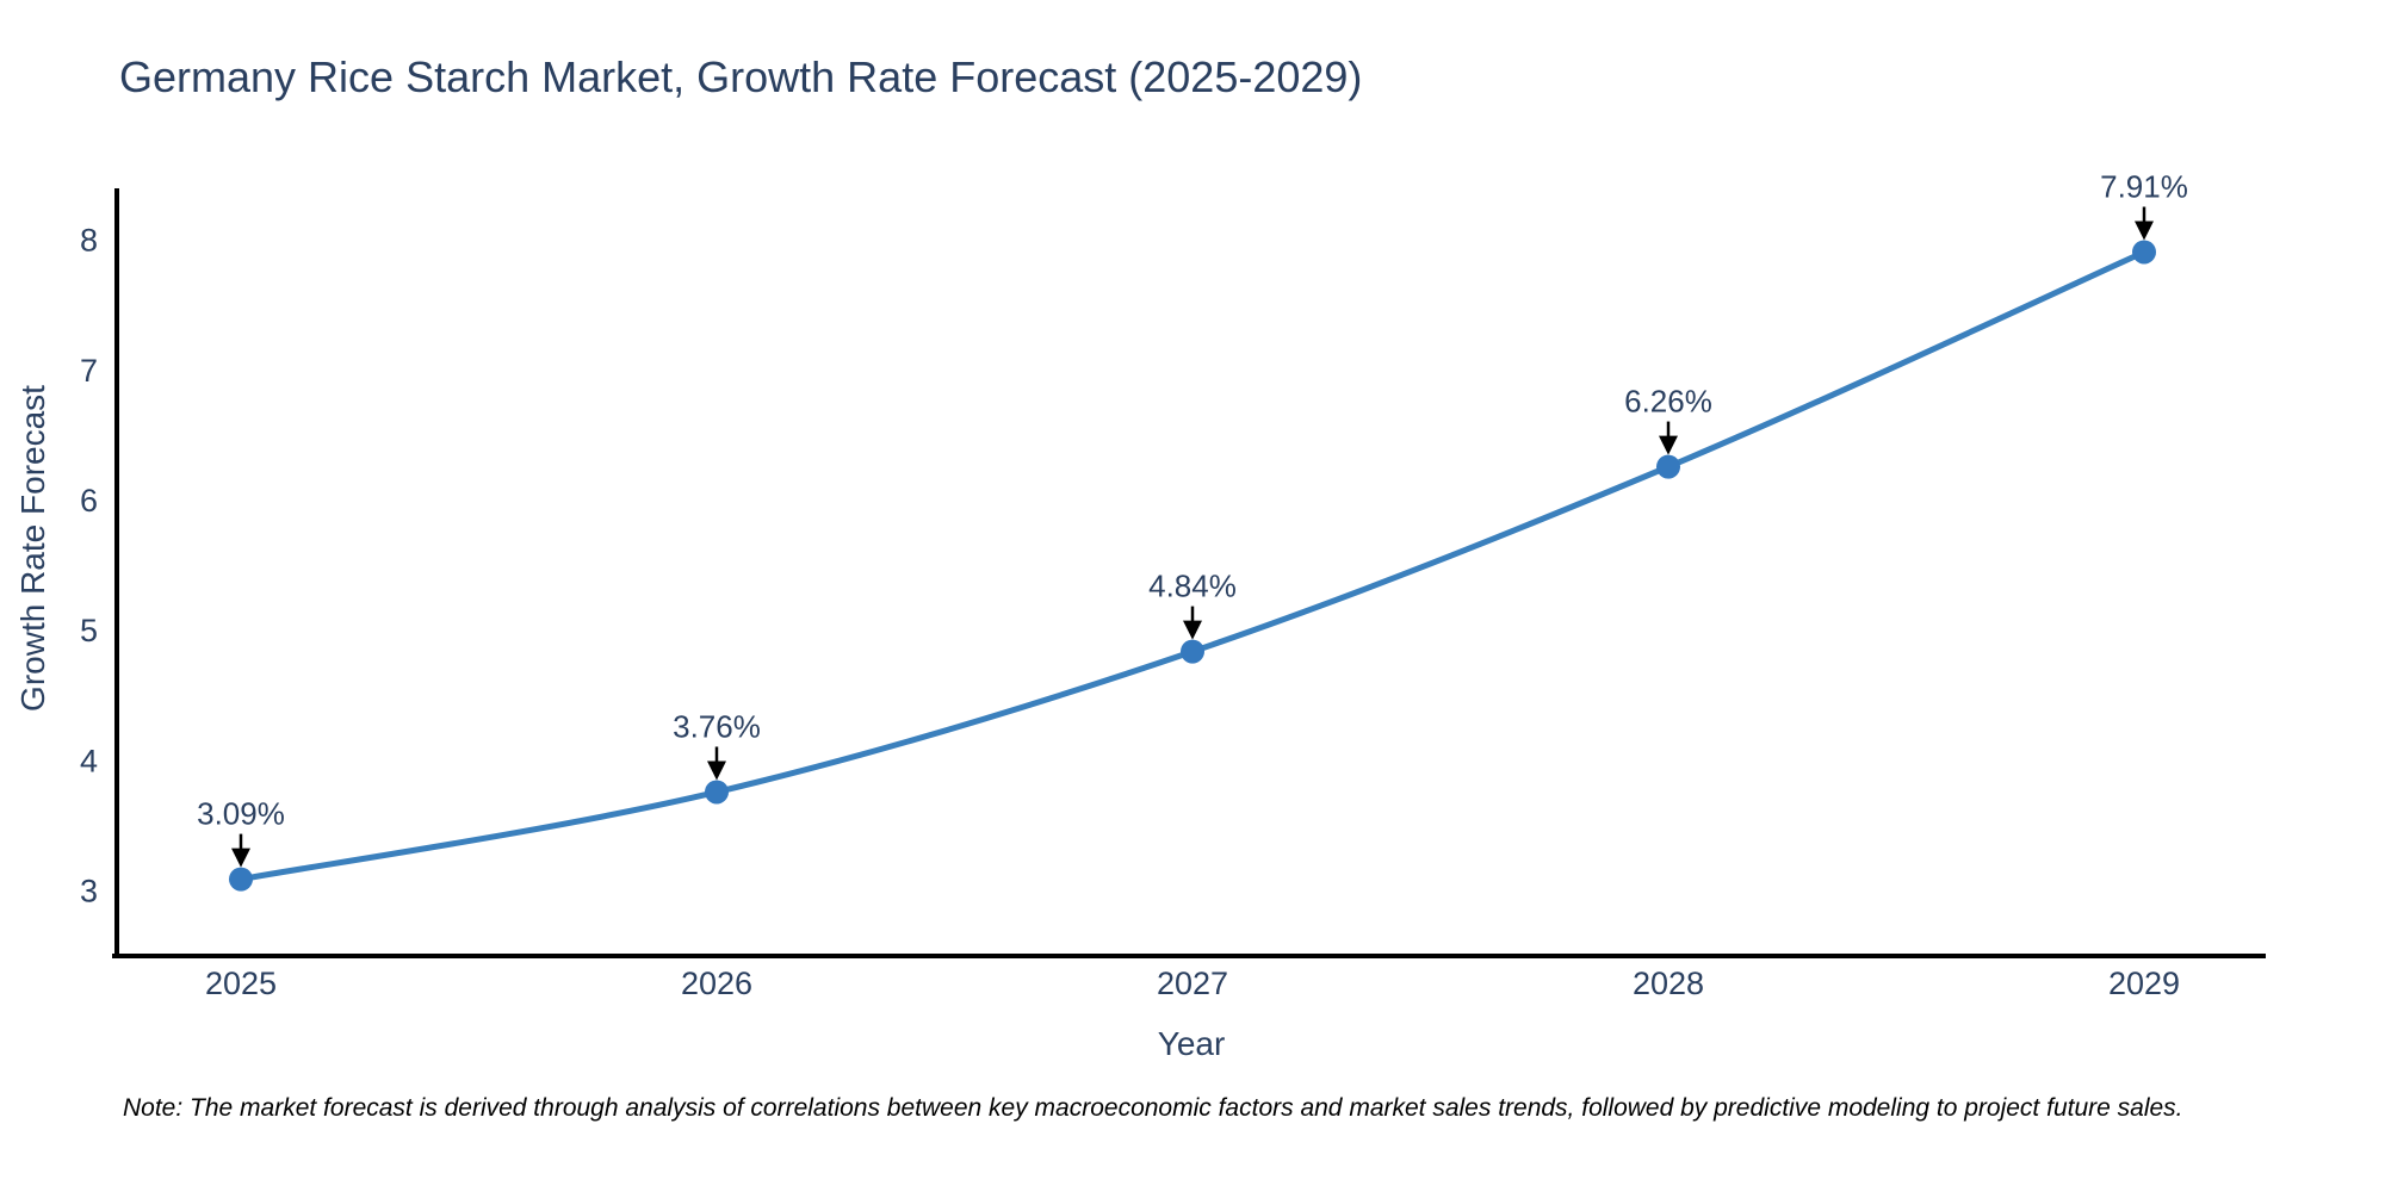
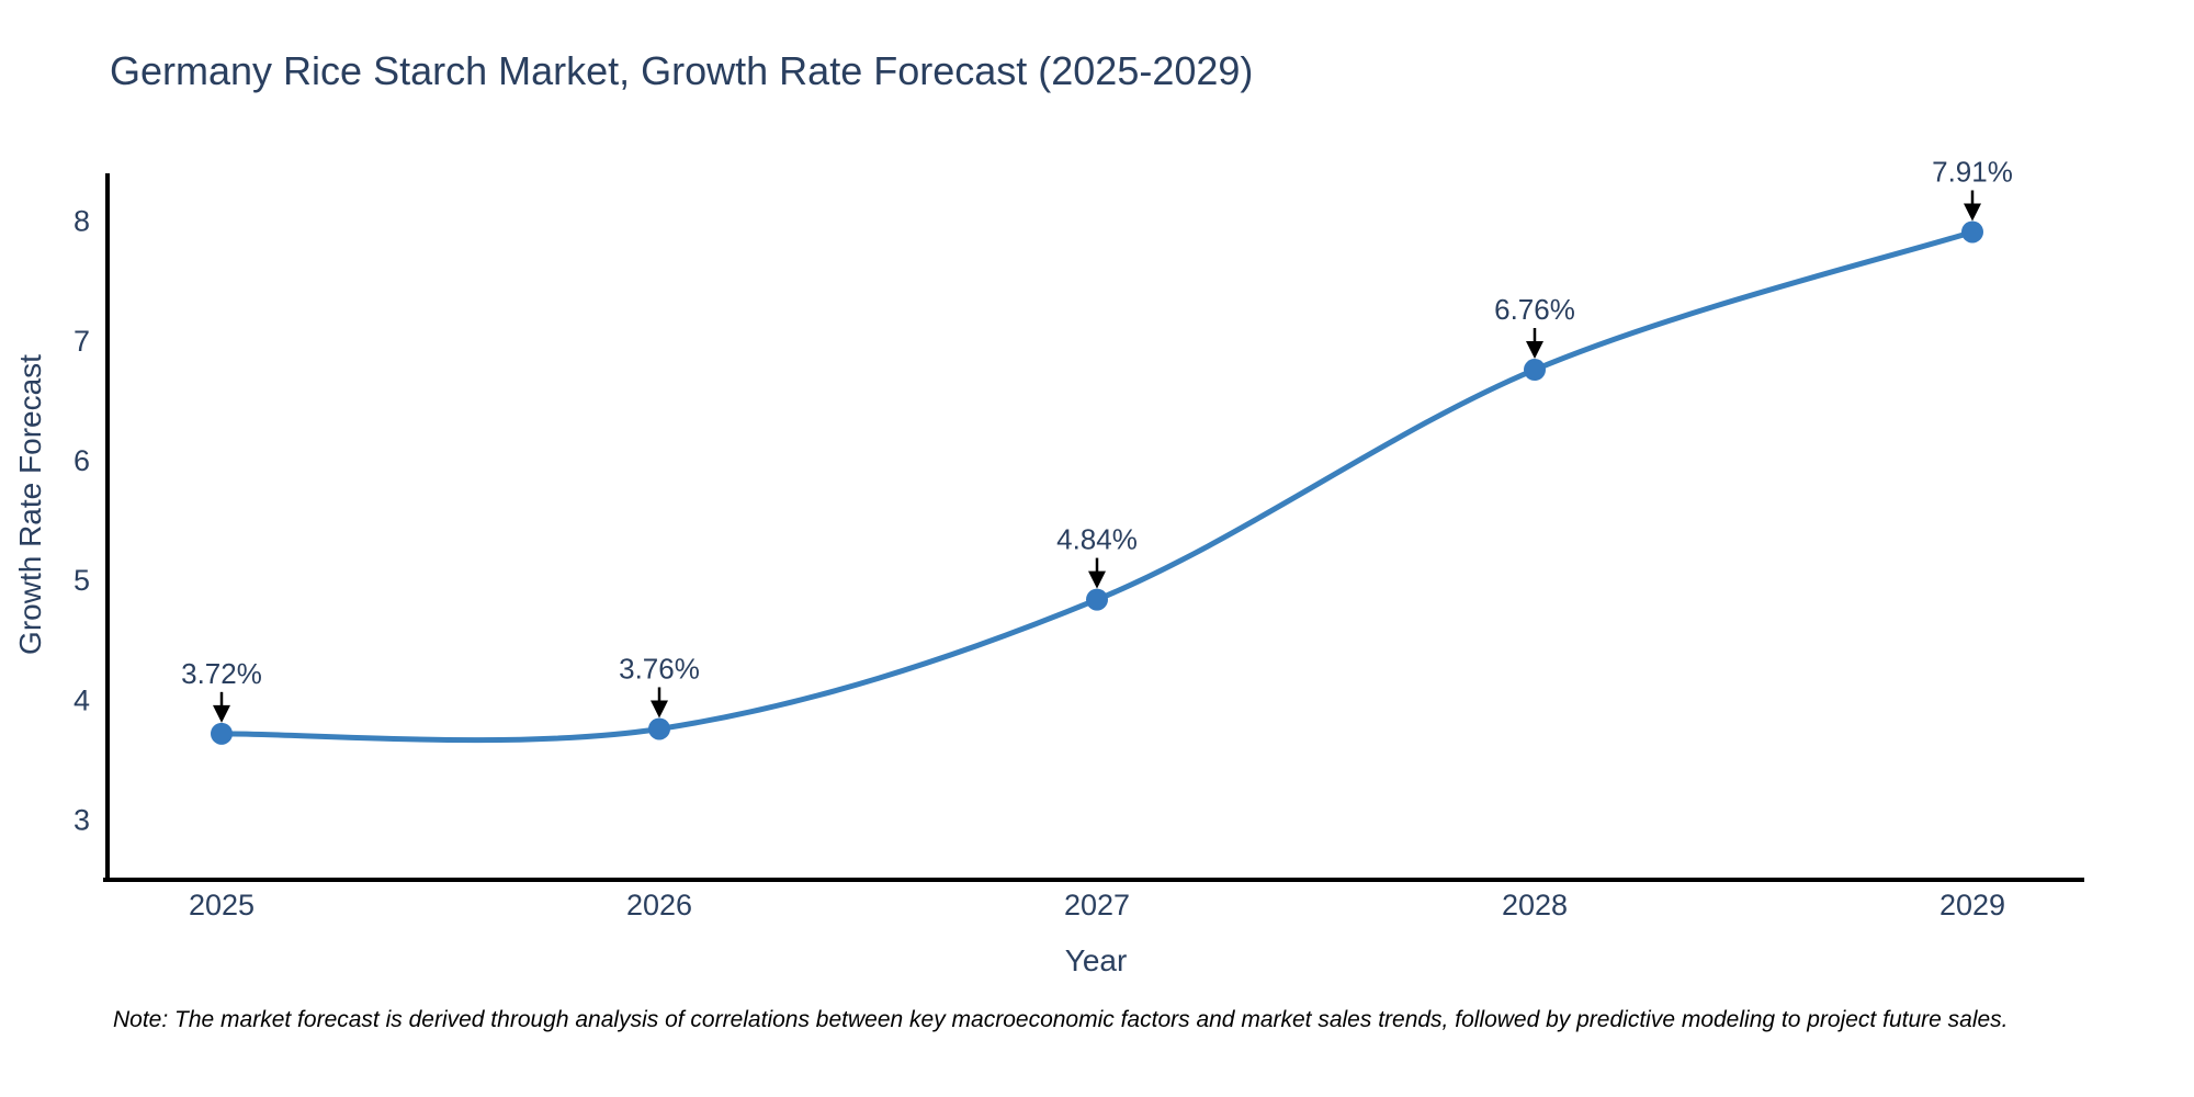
2025: 3.09% -> 3.72%
2028: 6.26% -> 6.76%
